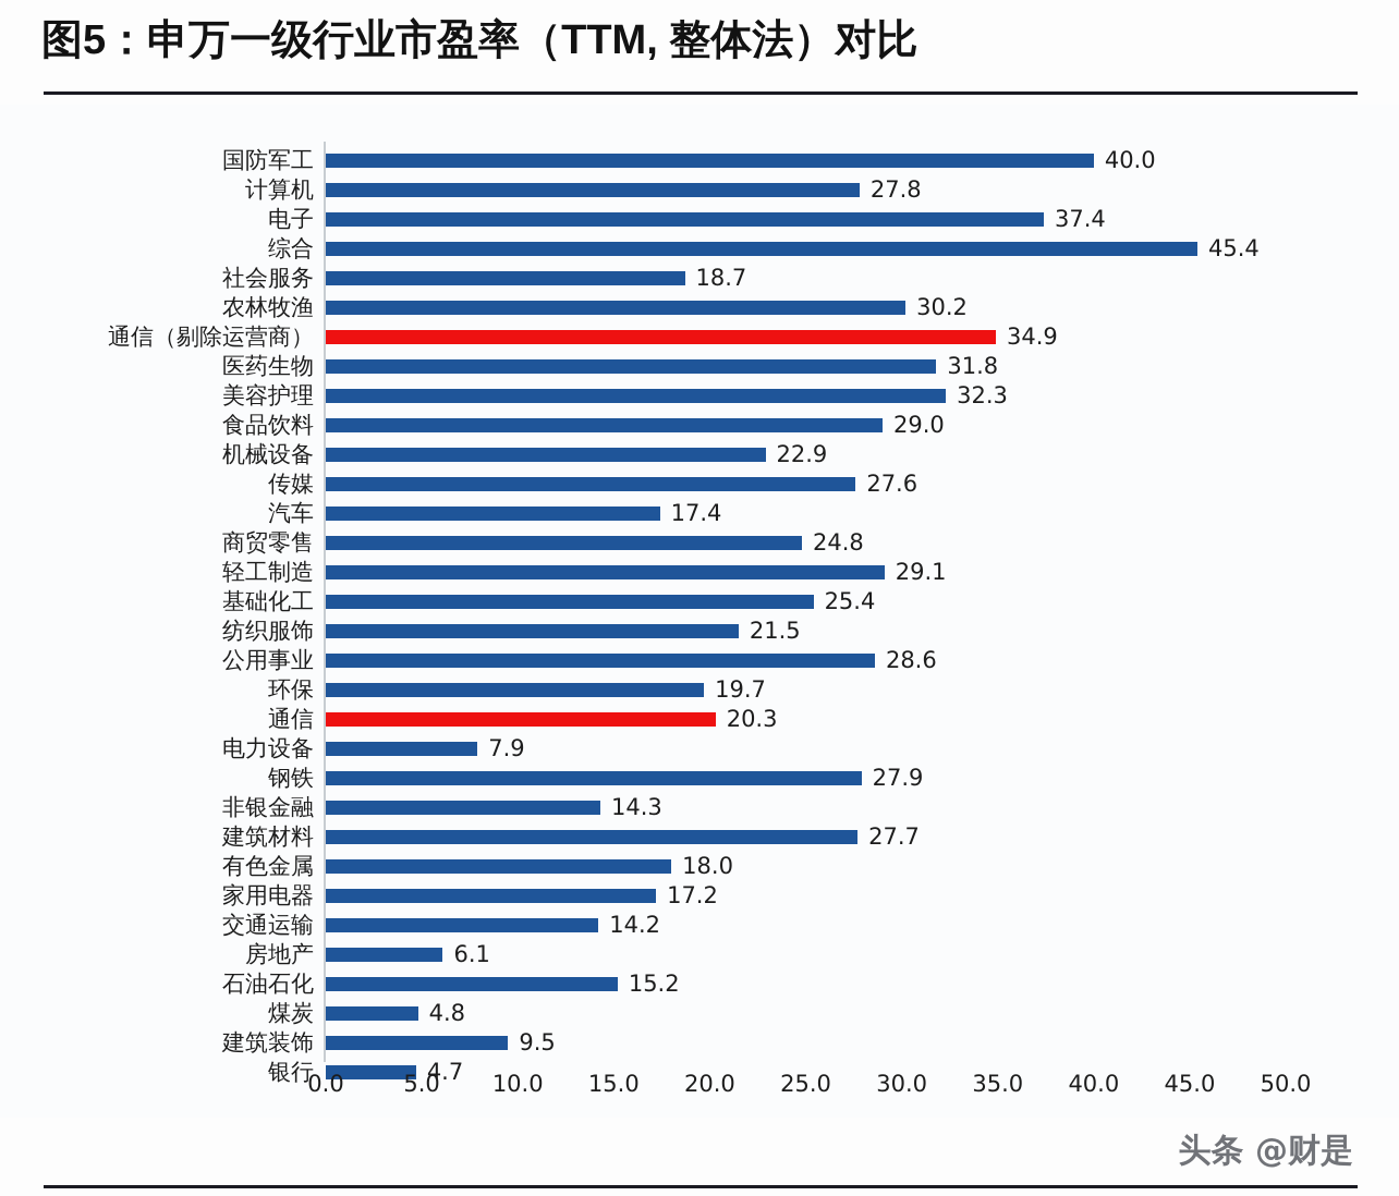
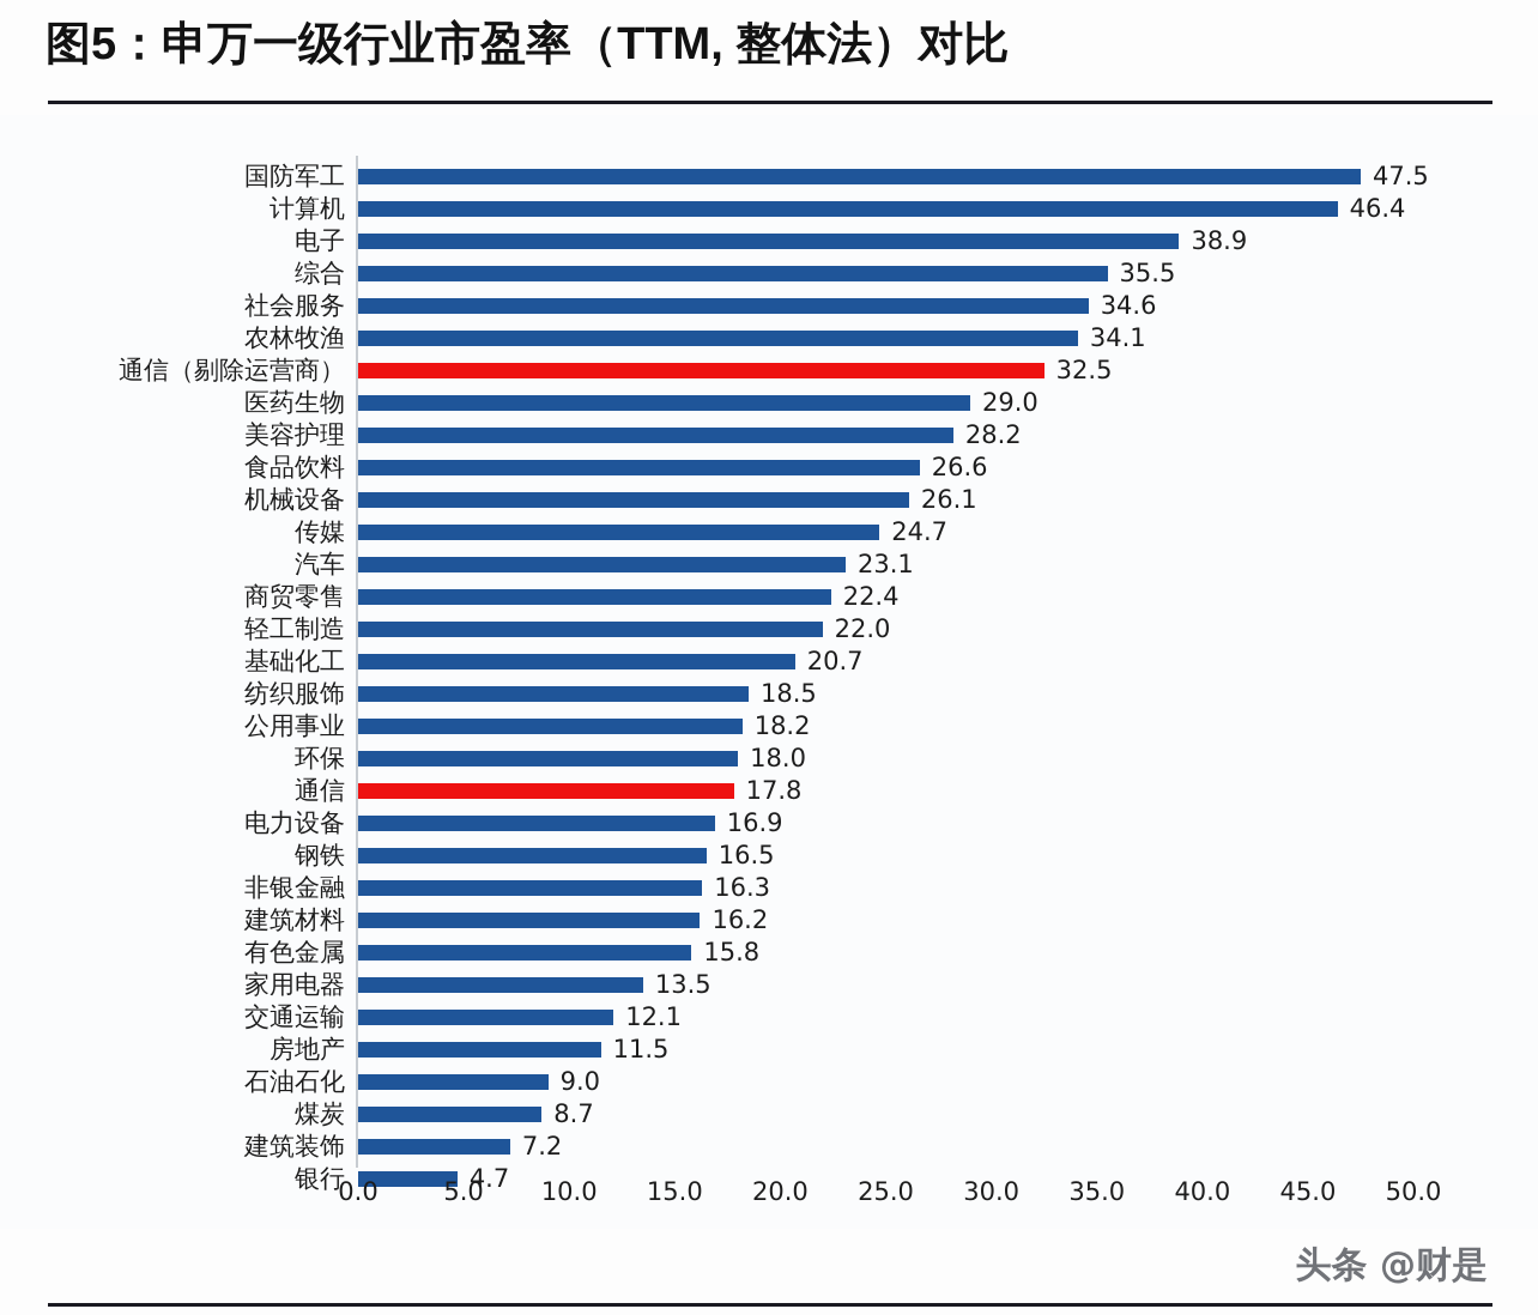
国防军工: 40.0 -> 47.5
计算机: 27.8 -> 46.4
电子: 37.4 -> 38.9
综合: 45.4 -> 35.5
社会服务: 18.7 -> 34.6
农林牧渔: 30.2 -> 34.1
通信（剔除运营商）: 34.9 -> 32.5
医药生物: 31.8 -> 29.0
美容护理: 32.3 -> 28.2
食品饮料: 29.0 -> 26.6
机械设备: 22.9 -> 26.1
传媒: 27.6 -> 24.7
汽车: 17.4 -> 23.1
商贸零售: 24.8 -> 22.4
轻工制造: 29.1 -> 22.0
基础化工: 25.4 -> 20.7
纺织服饰: 21.5 -> 18.5
公用事业: 28.6 -> 18.2
环保: 19.7 -> 18.0
通信: 20.3 -> 17.8
电力设备: 7.9 -> 16.9
钢铁: 27.9 -> 16.5
非银金融: 14.3 -> 16.3
建筑材料: 27.7 -> 16.2
有色金属: 18.0 -> 15.8
家用电器: 17.2 -> 13.5
交通运输: 14.2 -> 12.1
房地产: 6.1 -> 11.5
石油石化: 15.2 -> 9.0
煤炭: 4.8 -> 8.7
建筑装饰: 9.5 -> 7.2
